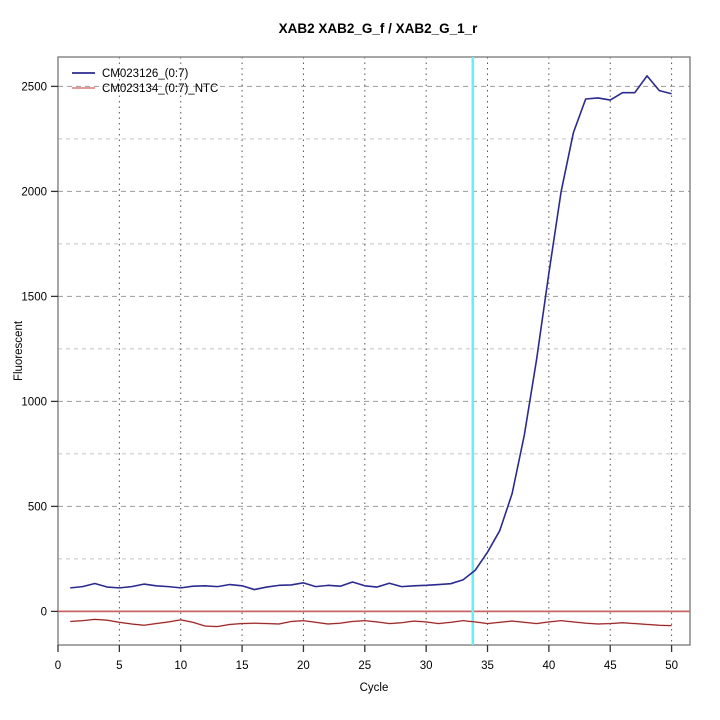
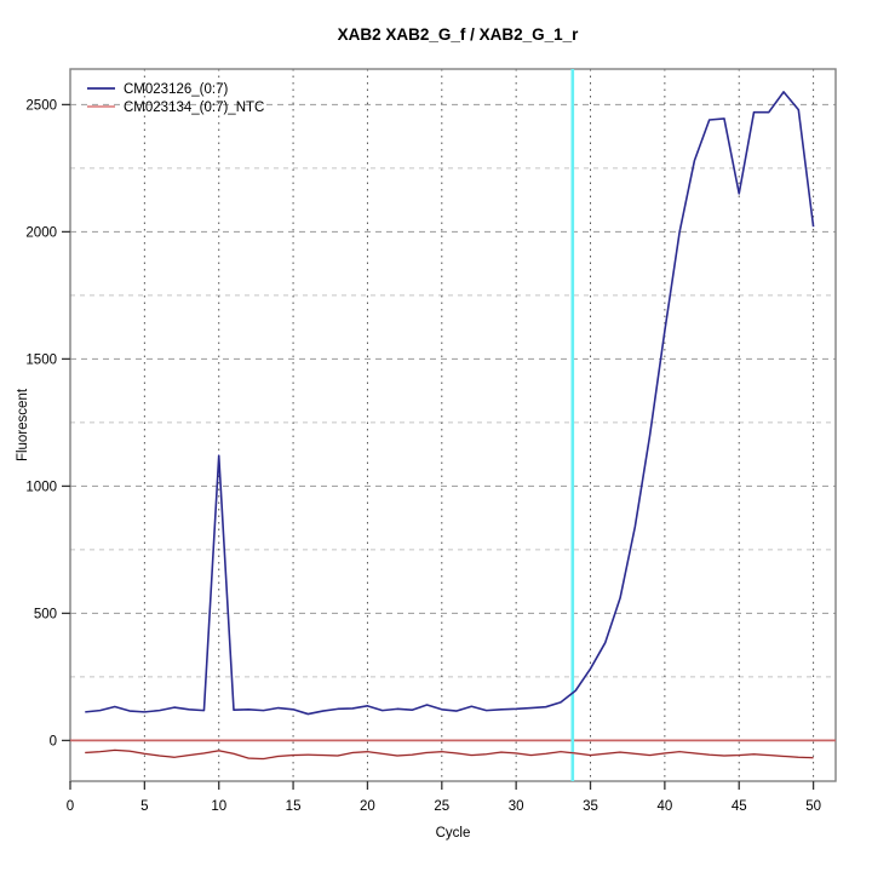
CM023126_(0:7)/10: 110 -> 1120
CM023126_(0:7)/45: 2440 -> 2150
CM023126_(0:7)/50: 2460 -> 2020
